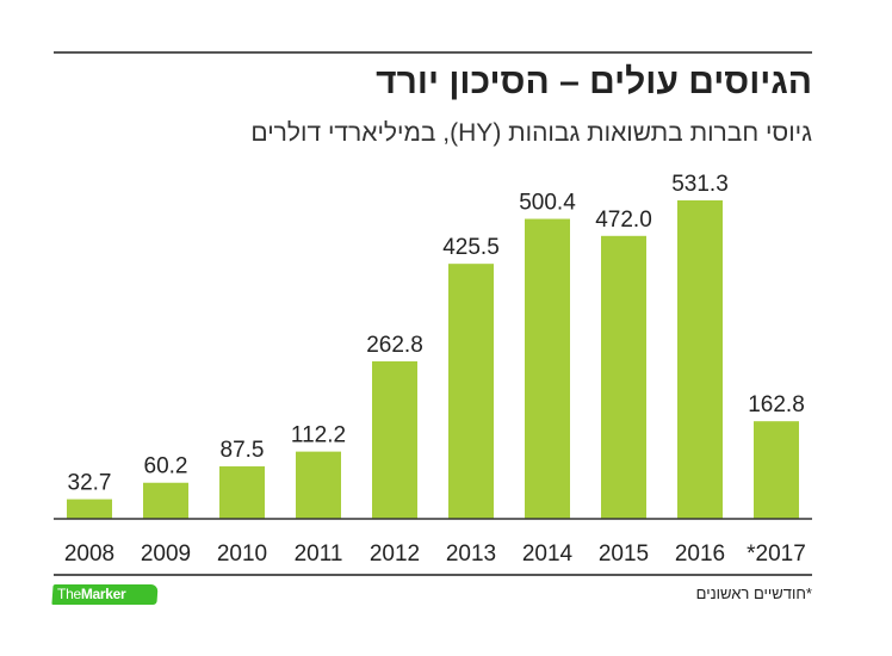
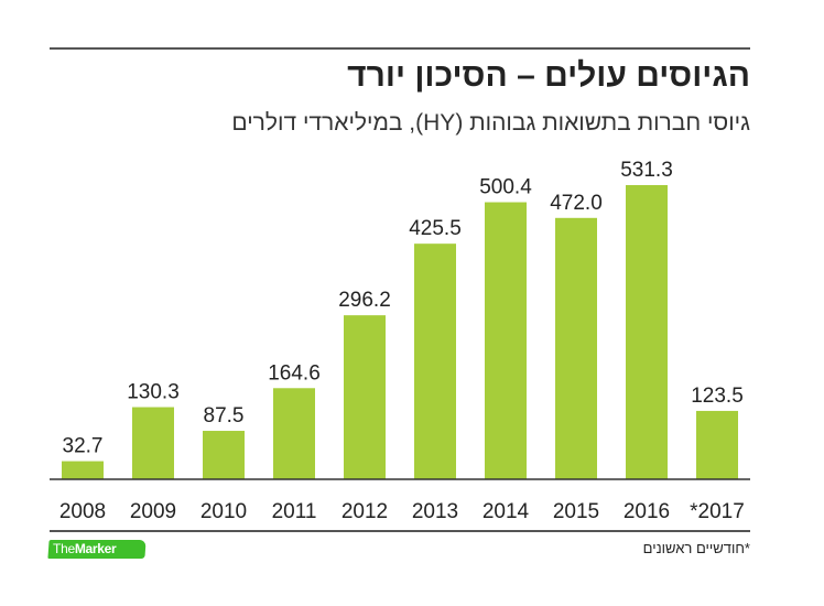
2009: 60.2 -> 130.3
2011: 112.2 -> 164.6
2012: 262.8 -> 296.2
*2017: 162.8 -> 123.5
